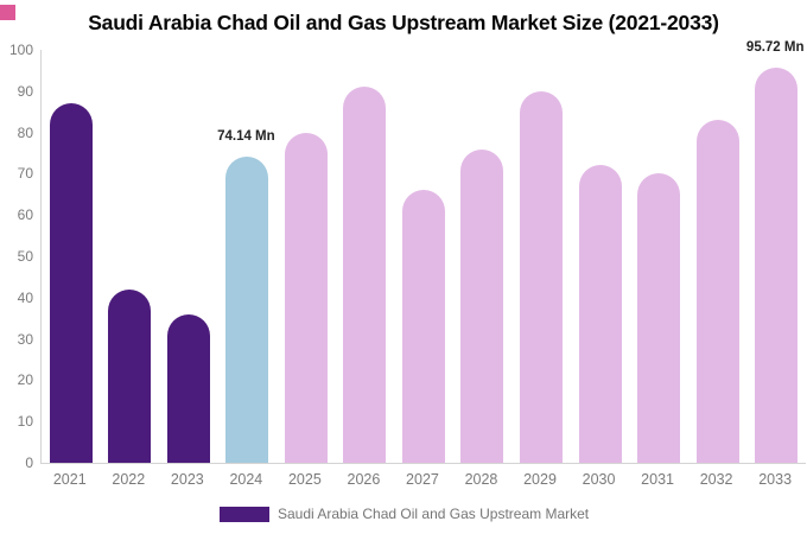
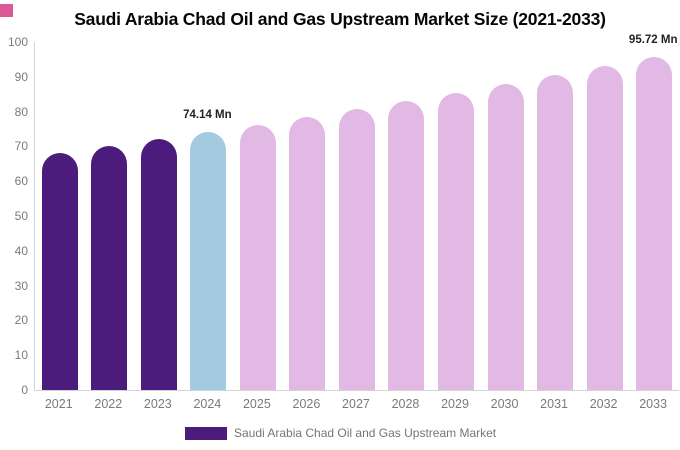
2021: 87 -> 68
2022: 42 -> 70
2023: 36 -> 72
2025: 80 -> 76
2026: 91 -> 78
2027: 66 -> 81
2028: 76 -> 83
2029: 90 -> 85
2030: 72 -> 88
2031: 70 -> 90
2032: 83 -> 93
